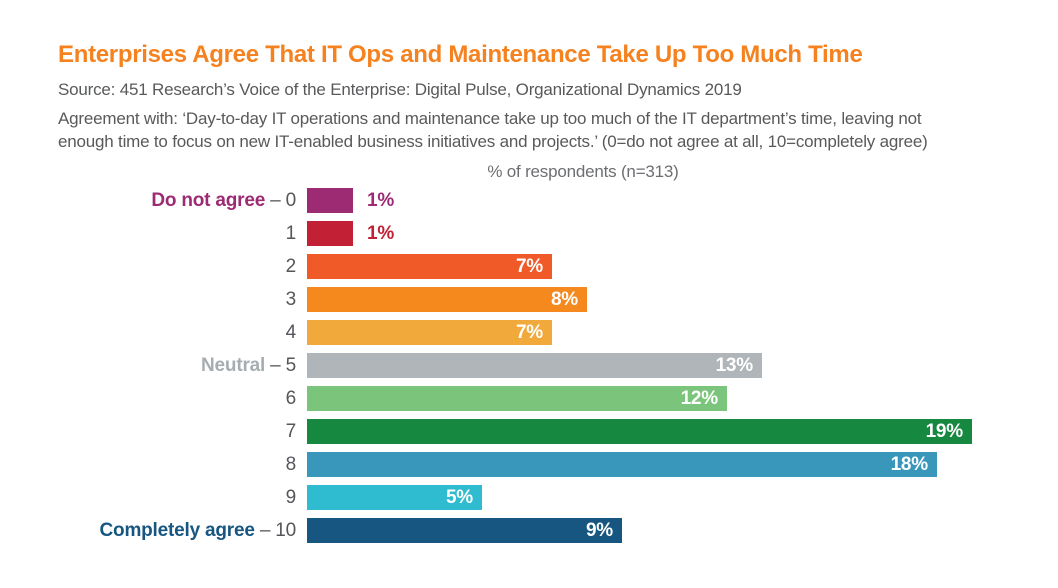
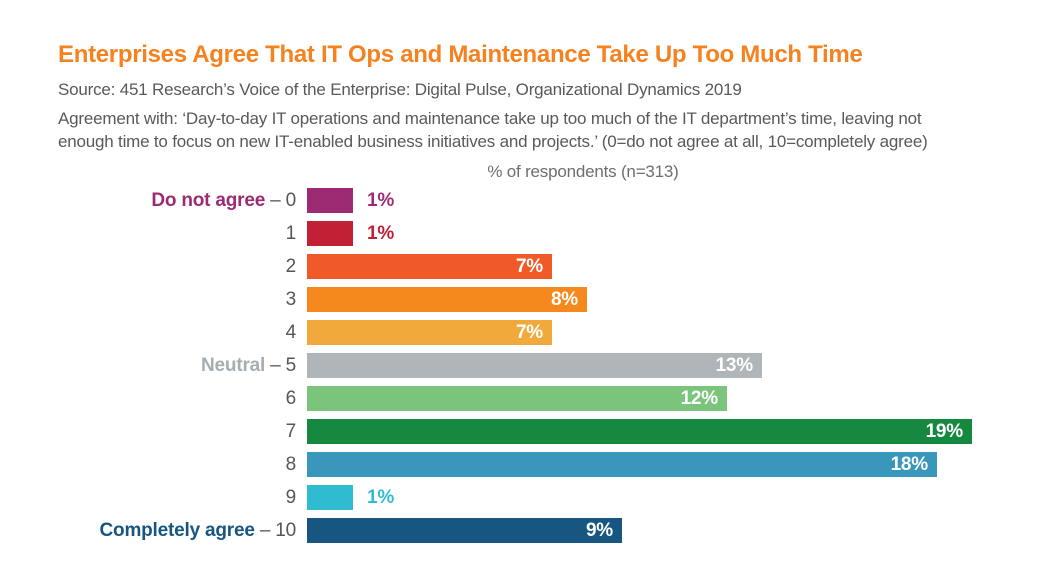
9: 5% -> 1%
